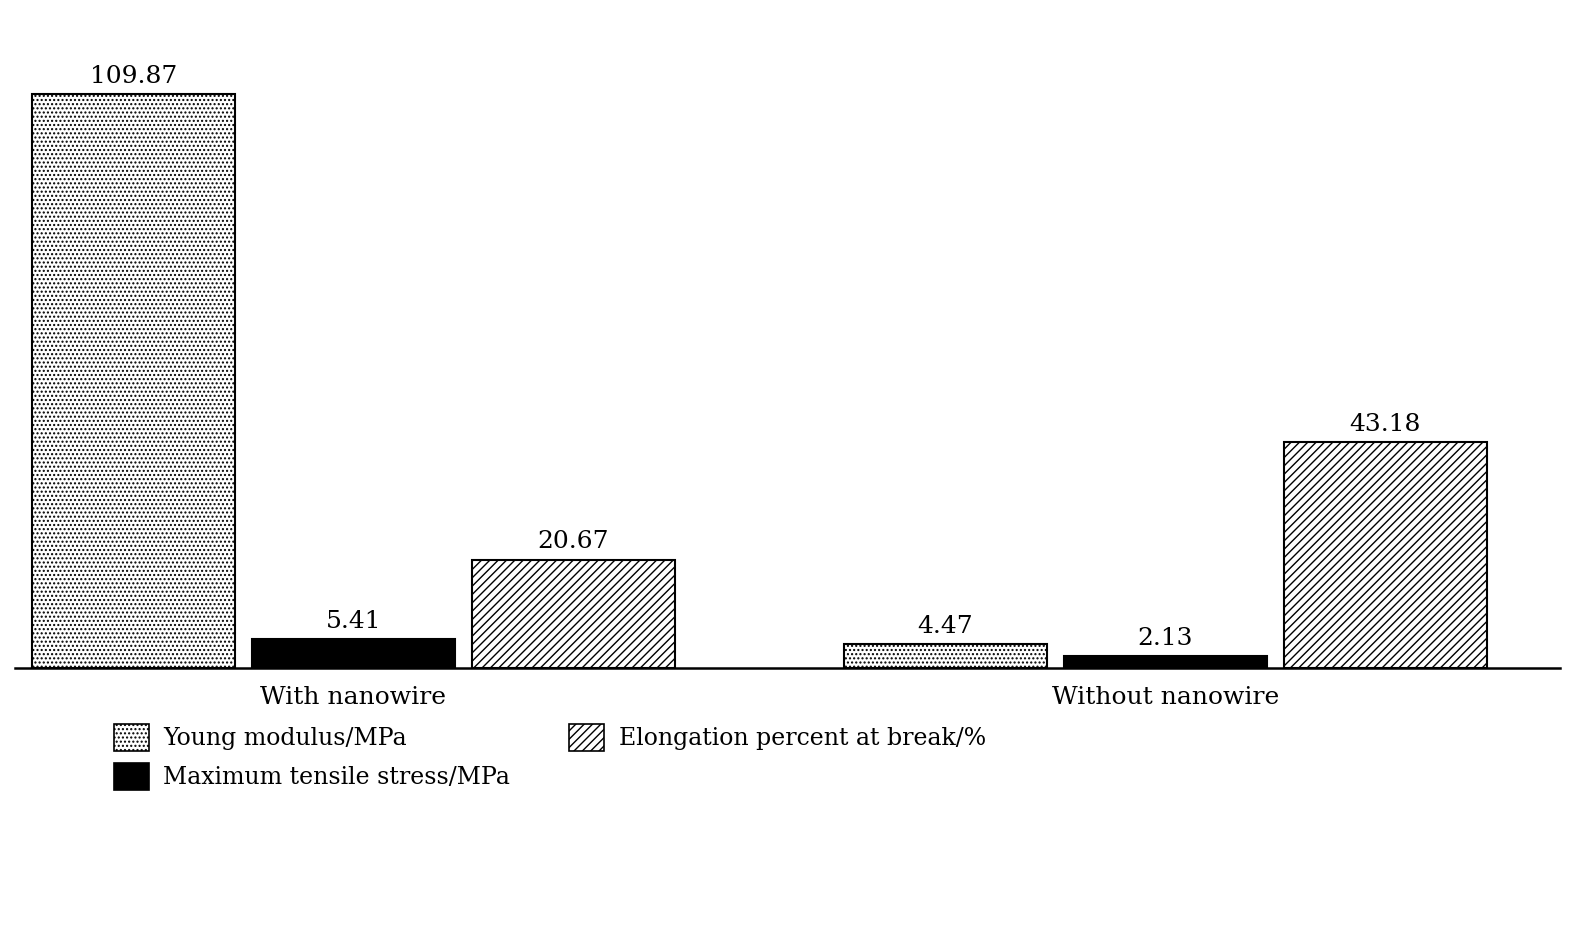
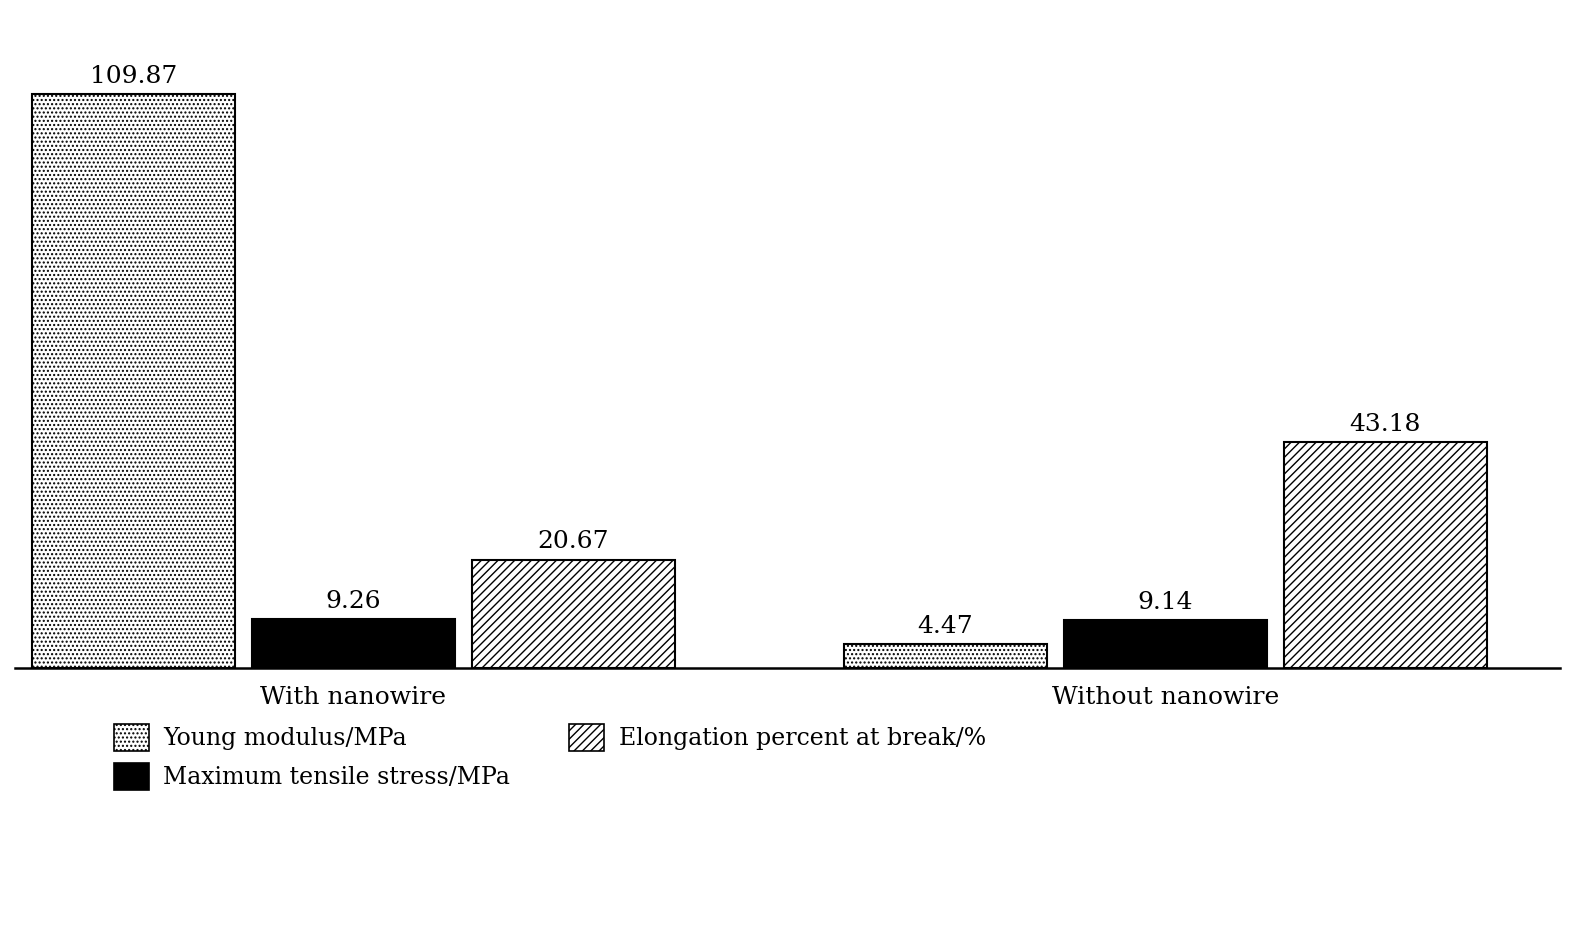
Maximum tensile stress/MPa/With nanowire: 5.41 -> 9.26
Maximum tensile stress/MPa/Without nanowire: 2.13 -> 9.14
